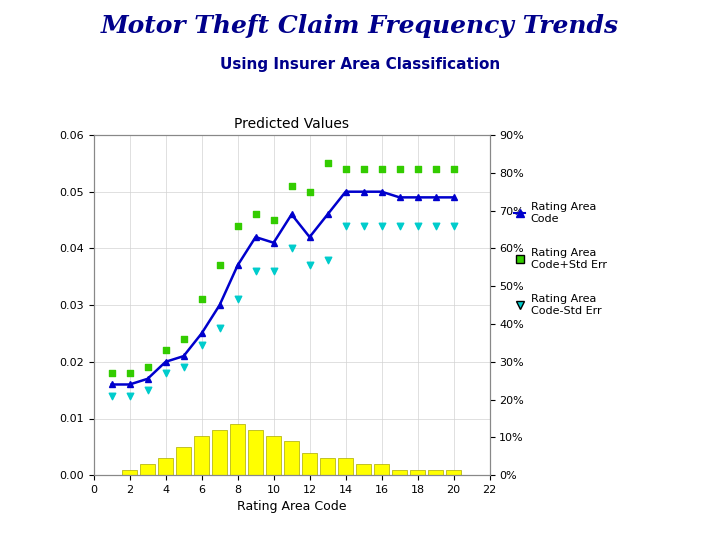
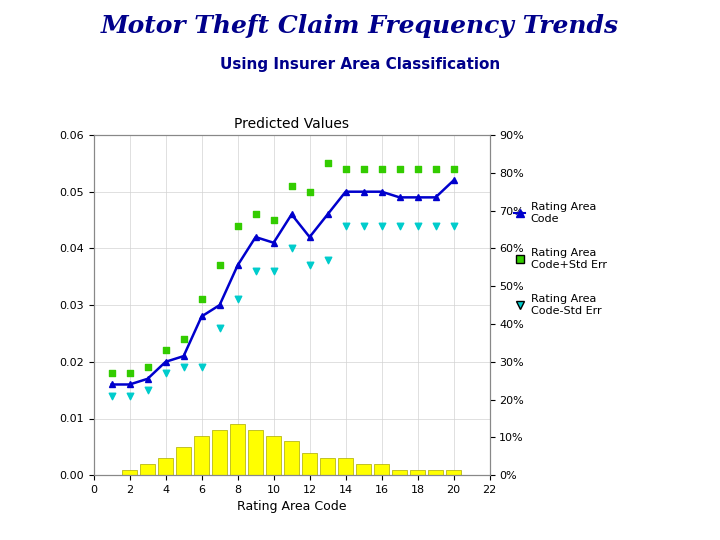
Rating Area Code/6: 0.025 -> 0.028
Rating Area Code-Std Err/6: 0.023 -> 0.019
Rating Area Code/20: 0.049 -> 0.052
